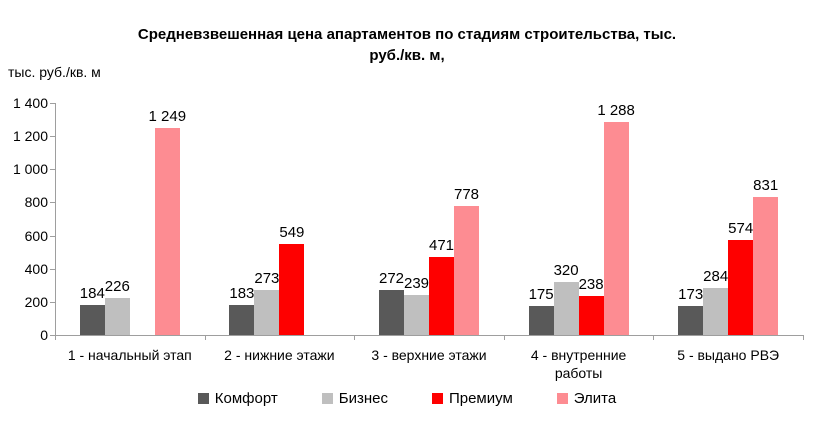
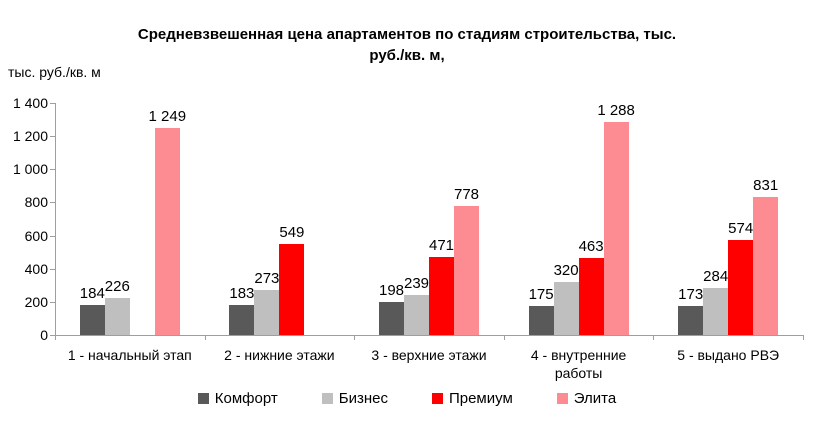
Комфорт/3 - верхние этажи: 272 -> 198
Премиум/4 - внутренние работы: 238 -> 463
